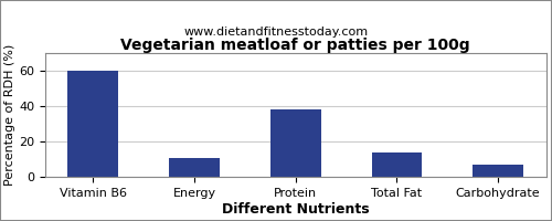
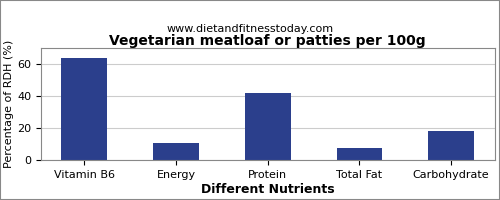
Vitamin B6: 60 -> 64
Protein: 38 -> 42
Total Fat: 14 -> 8
Carbohydrate: 7 -> 18
